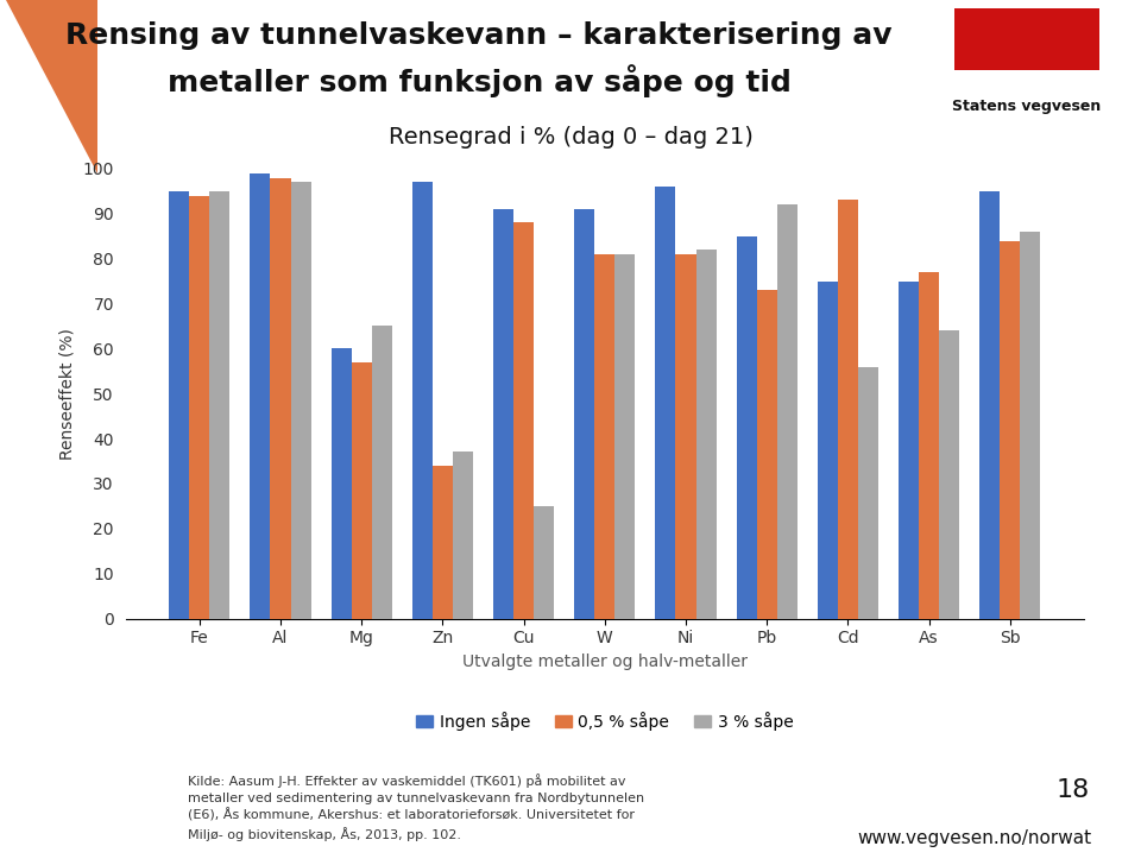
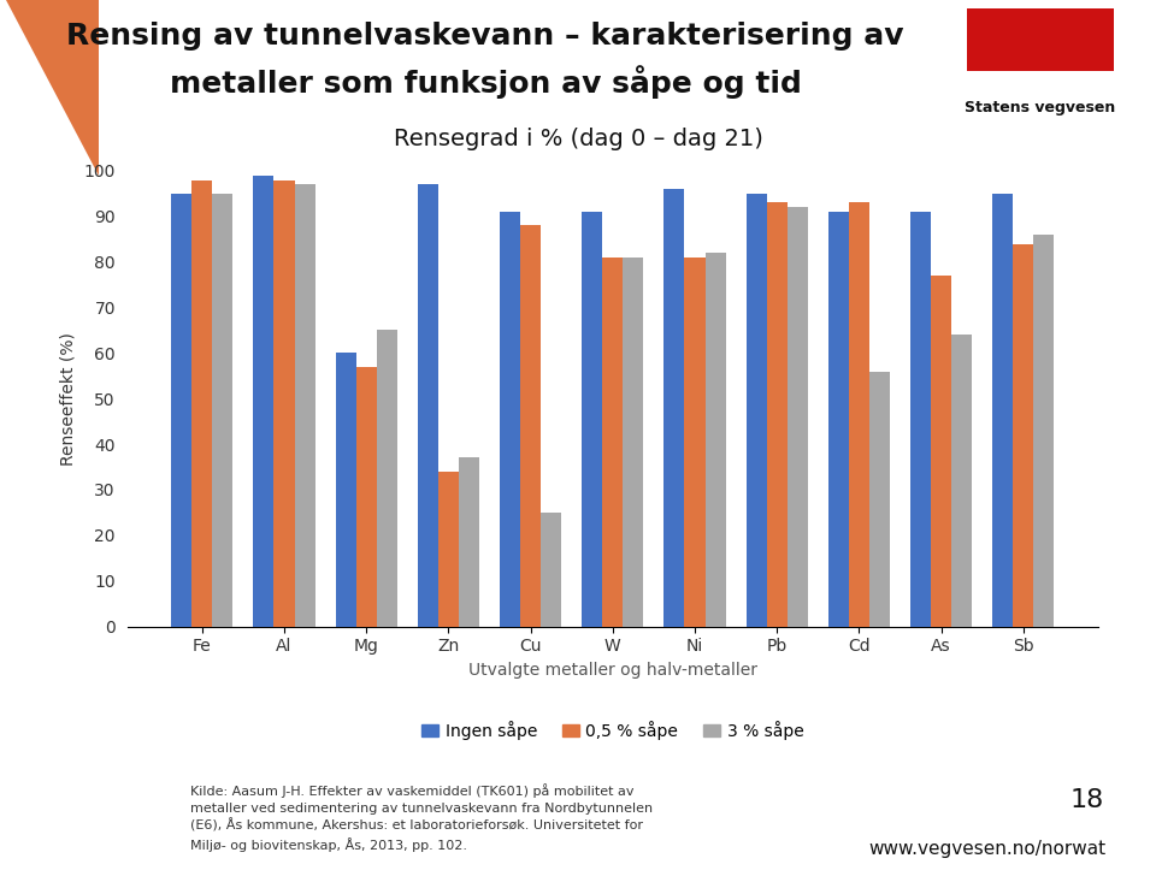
0,5 % såpe/Fe: 94 -> 98
Ingen såpe/Pb: 85 -> 95
0,5 % såpe/Pb: 73 -> 93
Ingen såpe/Cd: 75 -> 91
Ingen såpe/As: 75 -> 91
